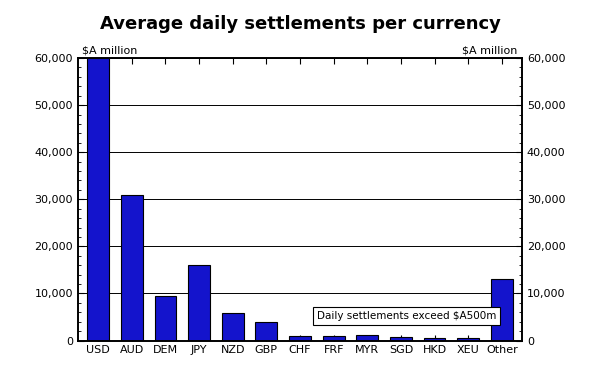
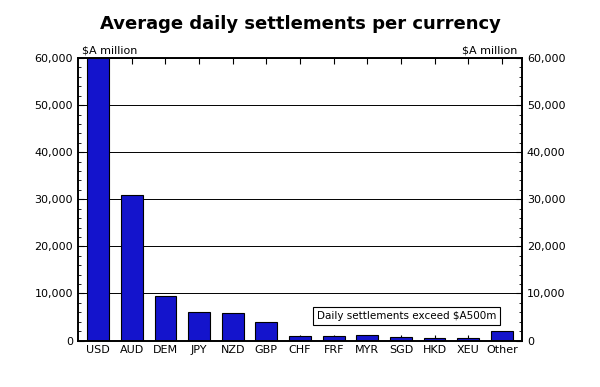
JPY: 16,000 -> 6,000
Other: 13,000 -> 2,000
